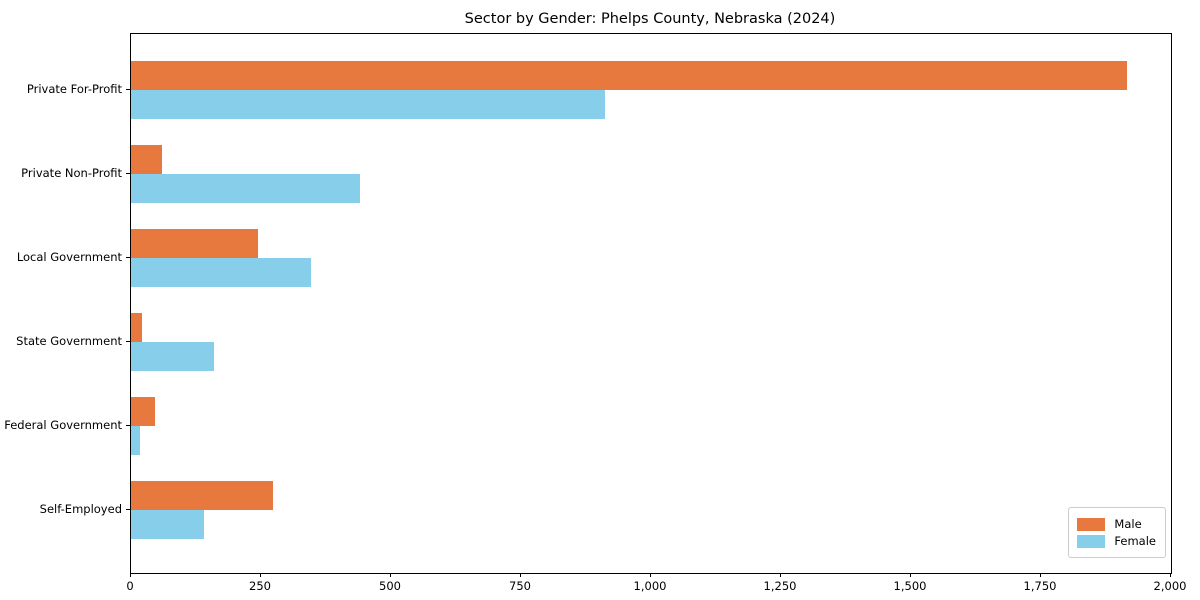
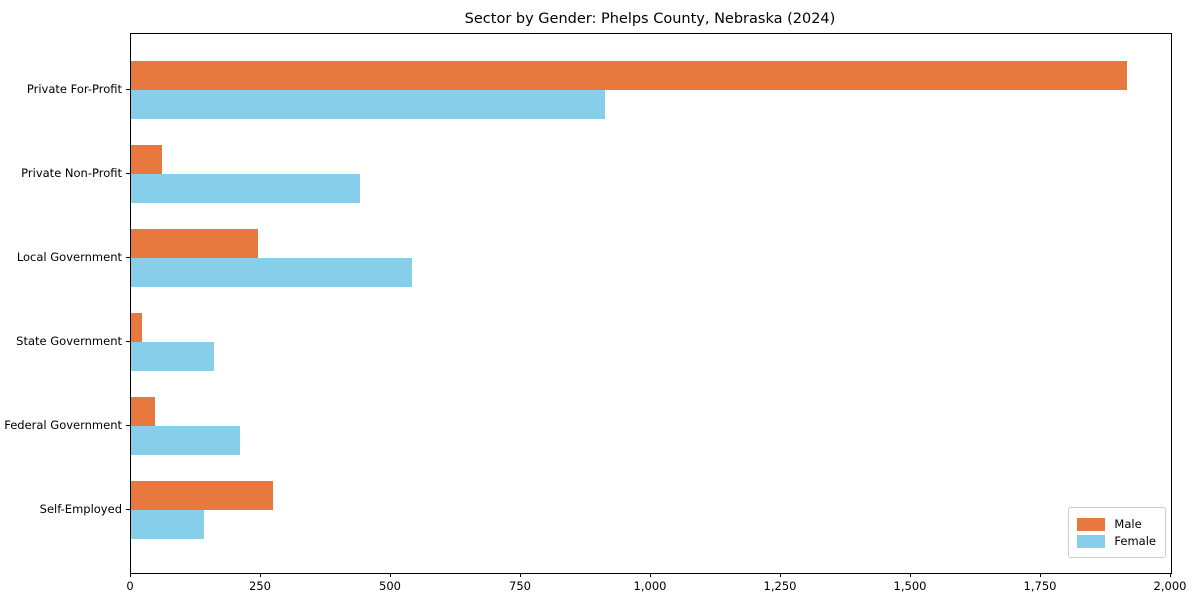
Female/Local Government: 350 -> 540
Female/Federal Government: 20 -> 210
